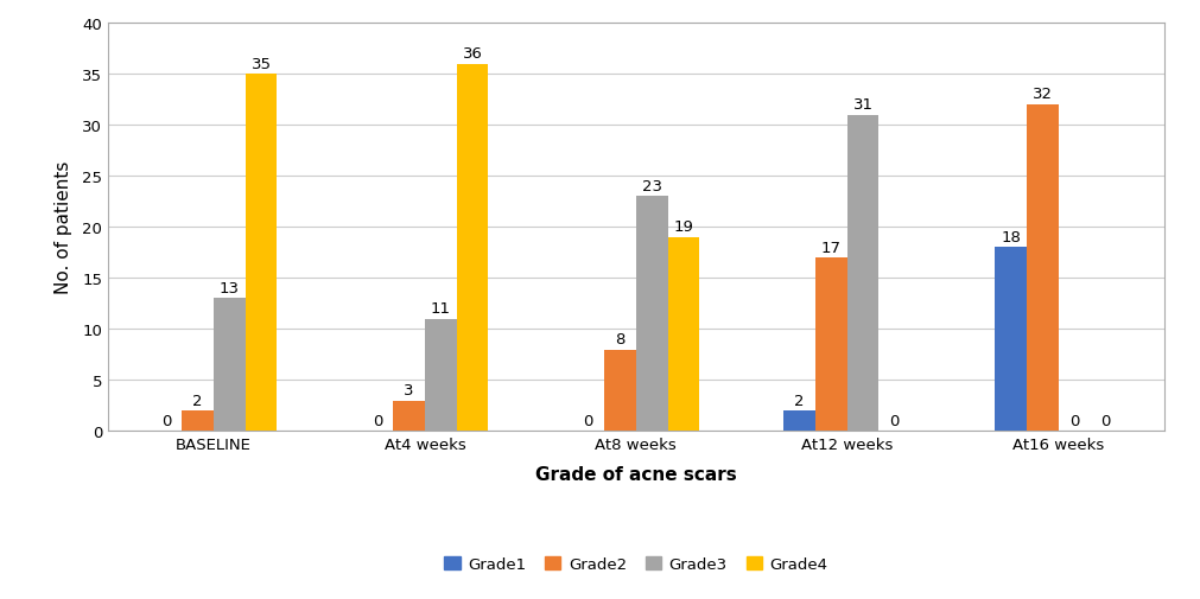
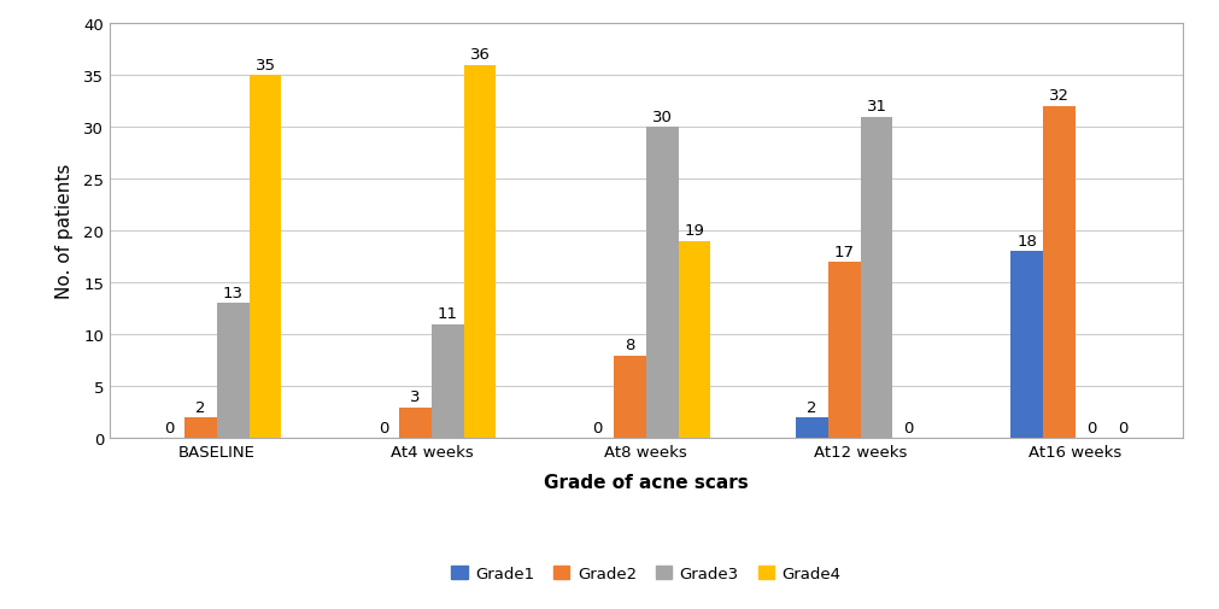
Grade3/At8 weeks: 23 -> 30
